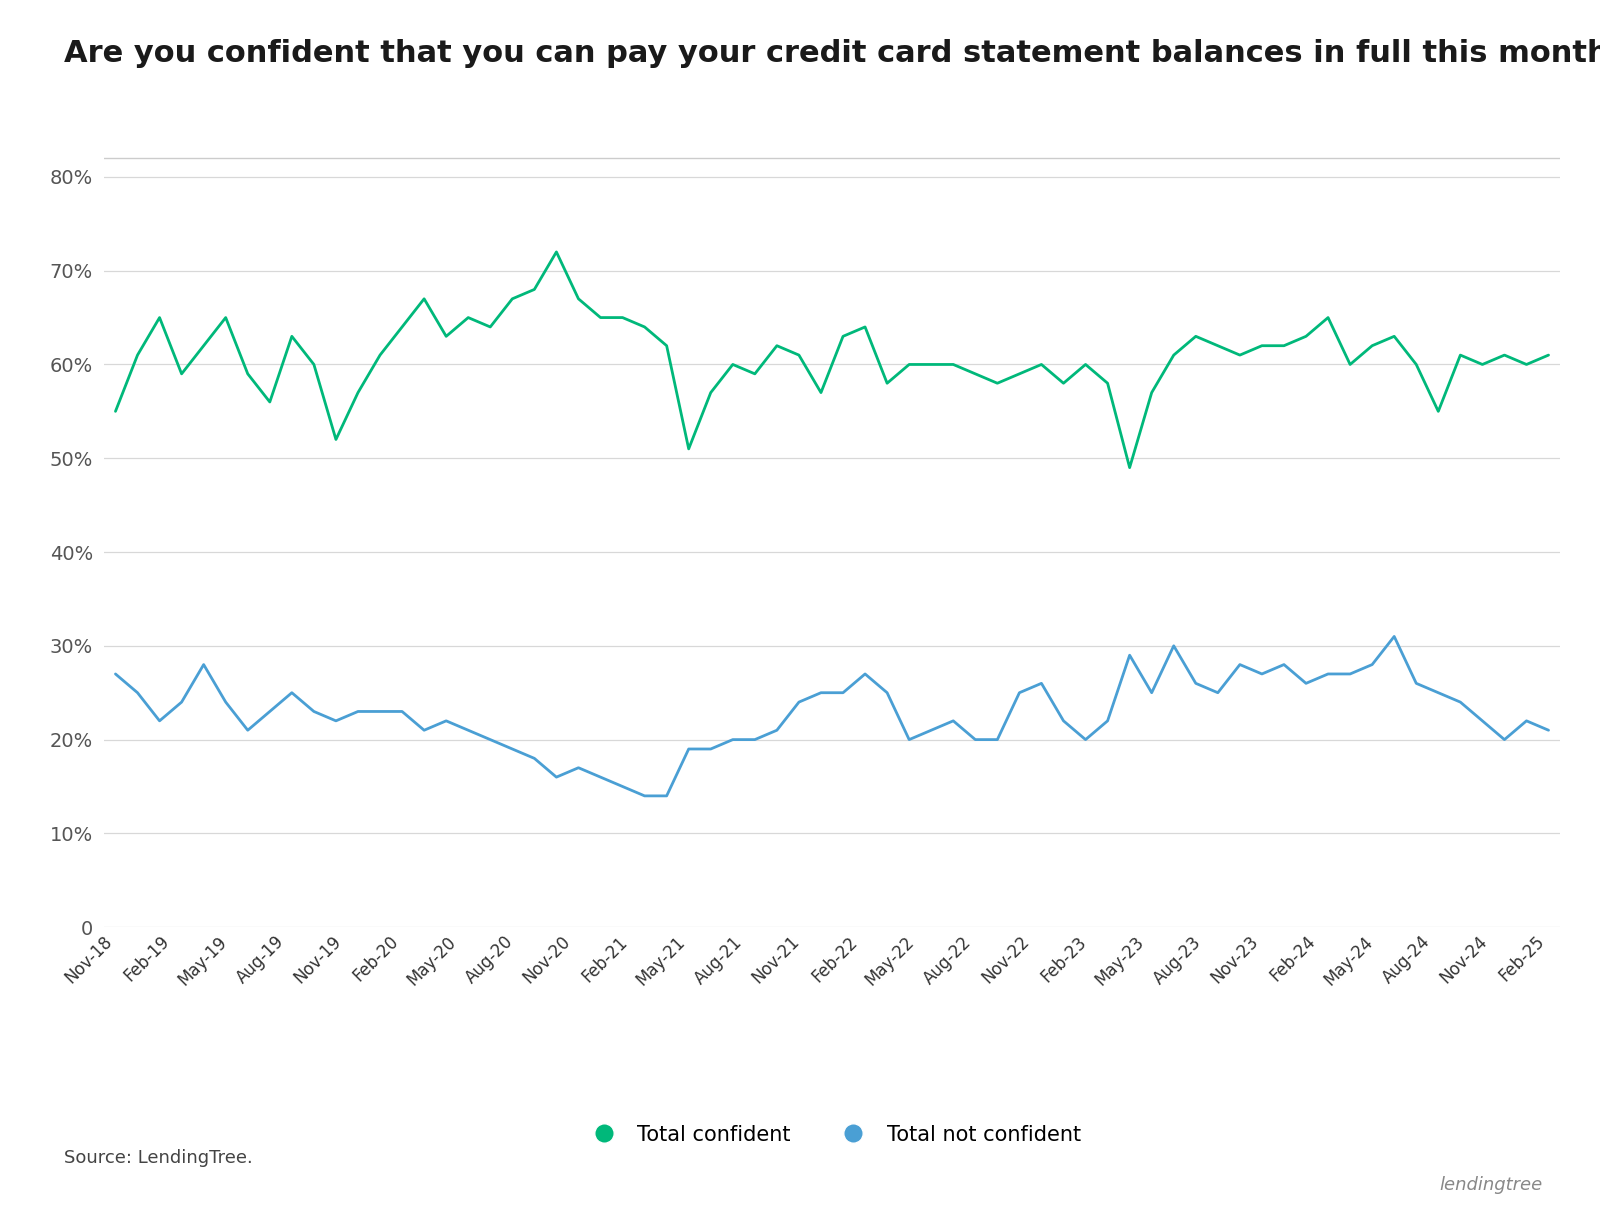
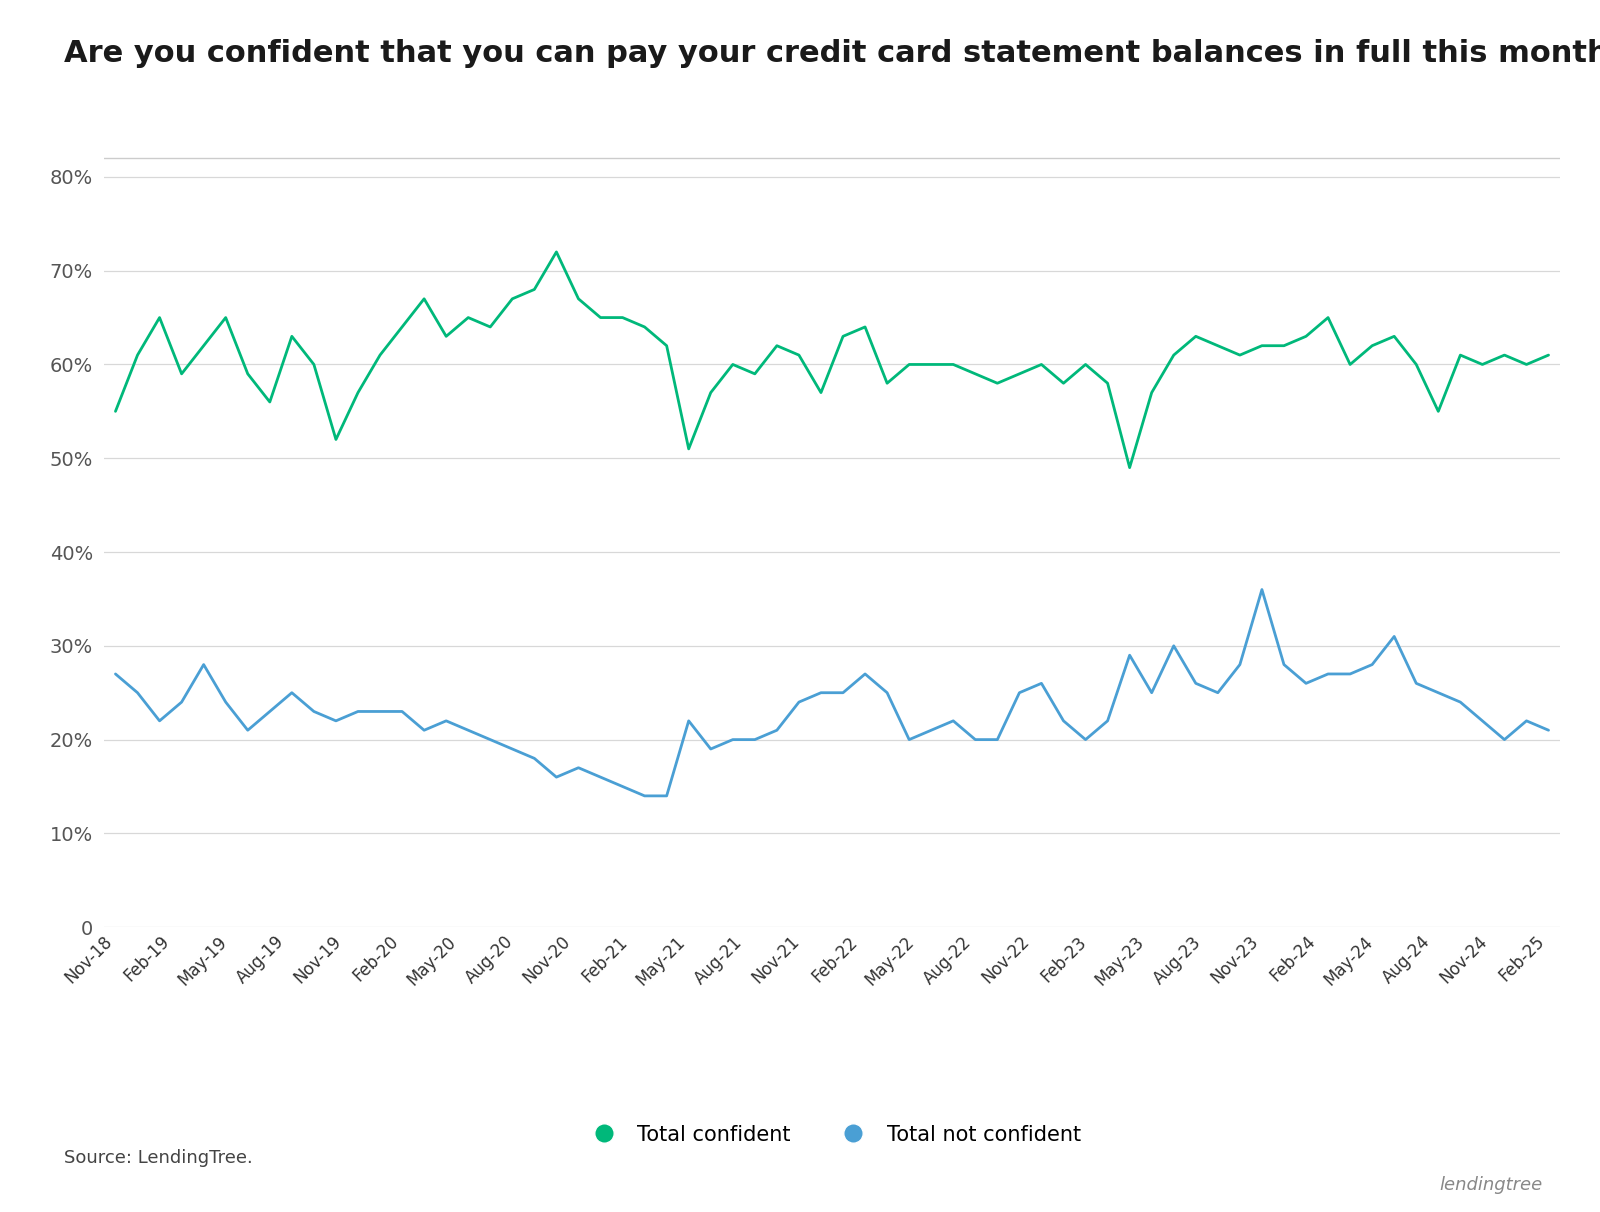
Total not confident/May-21: 19% -> 22%
Total not confident/Nov-23: 27% -> 36%
